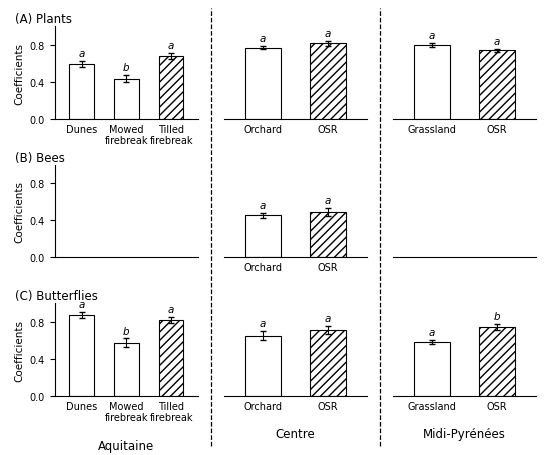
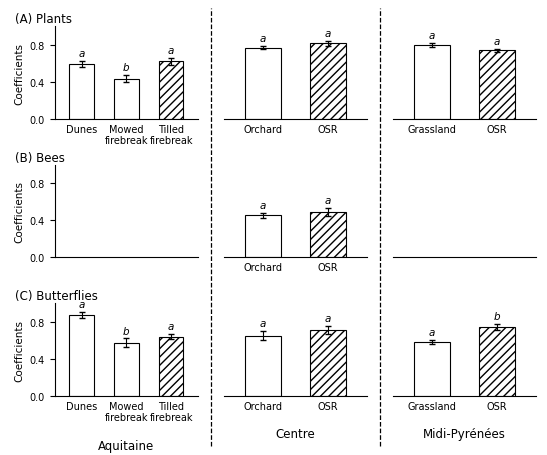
(A) Plants/Tilled firebreak: 0.68 -> 0.62
(C) Butterflies/Tilled firebreak: 0.82 -> 0.64
